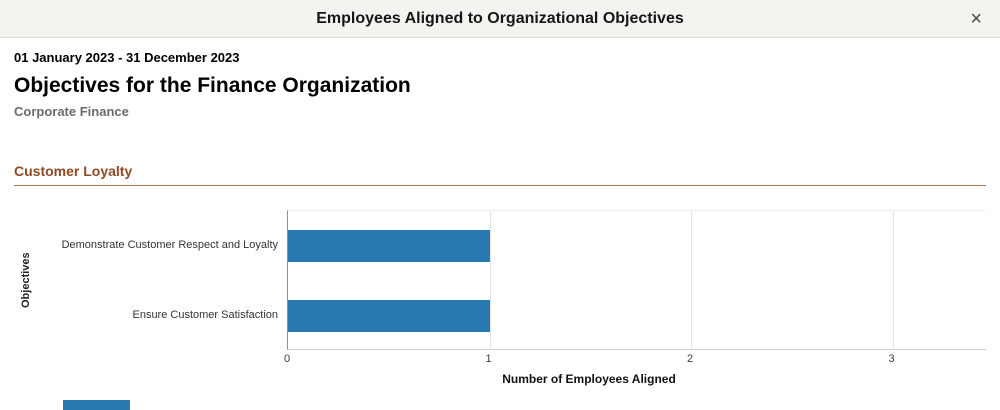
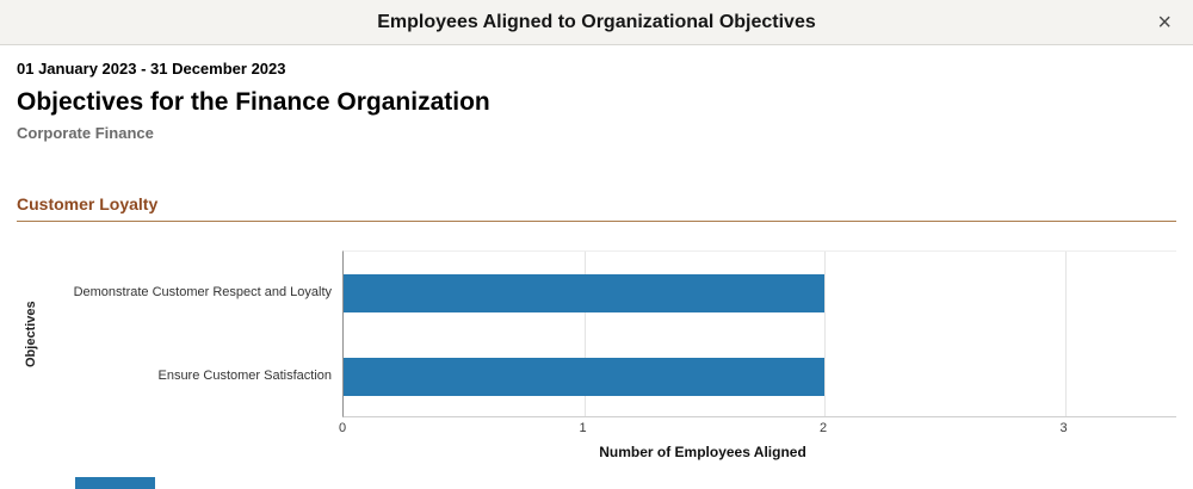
Demonstrate Customer Respect and Loyalty: 1 -> 2
Ensure Customer Satisfaction: 1 -> 2
